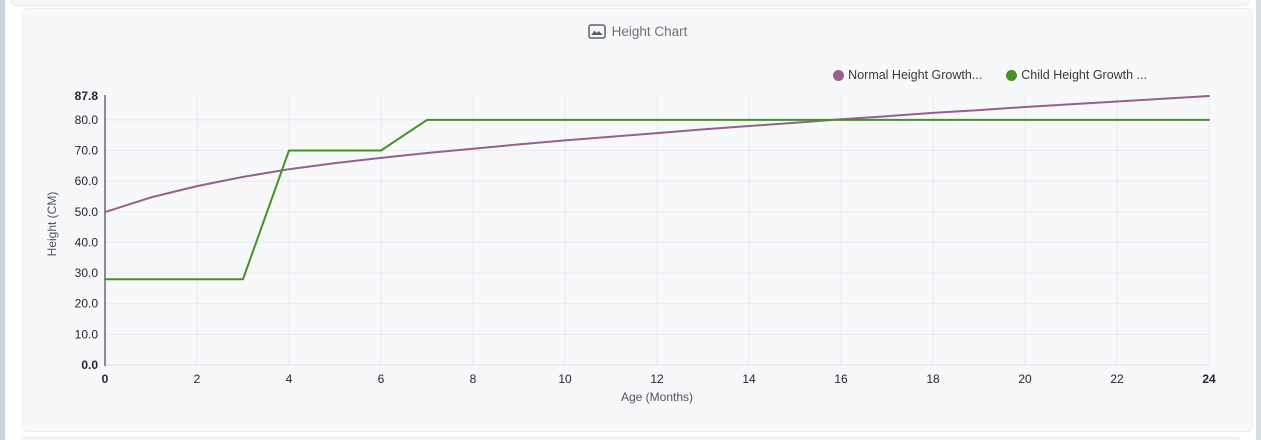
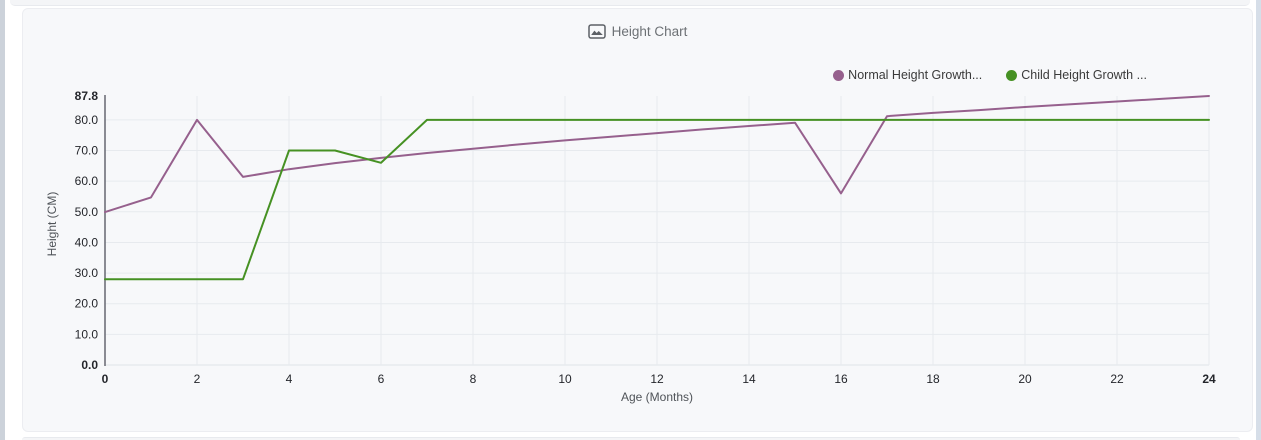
Normal Height Growth.../2: 58 -> 80
Child Height Growth .../6: 70 -> 66
Normal Height Growth.../16: 80 -> 56
